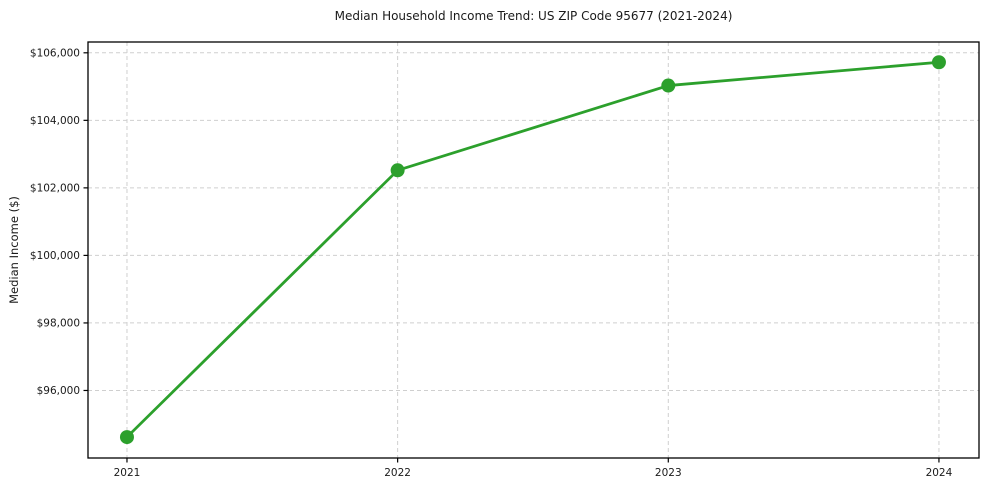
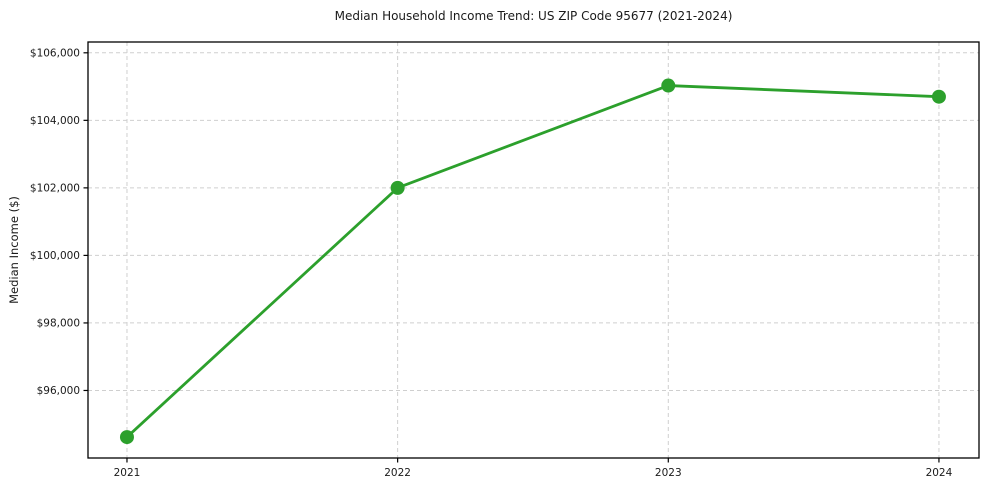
2022: $102500 -> $102000
2024: $105700 -> $104700
